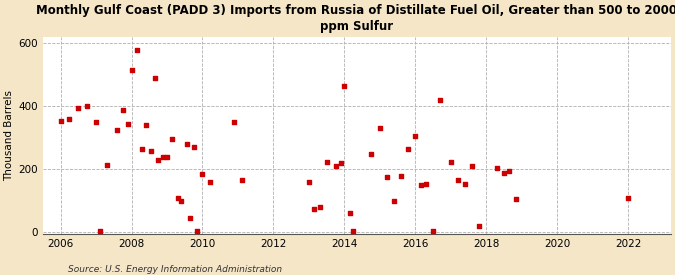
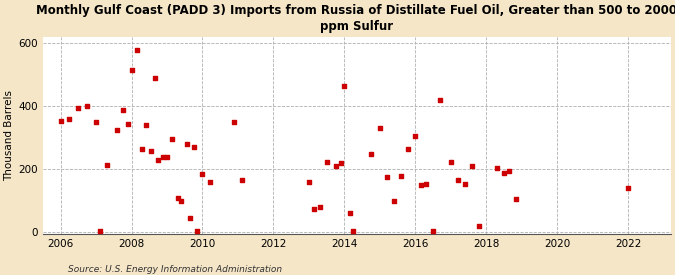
2022: 110 -> 140
